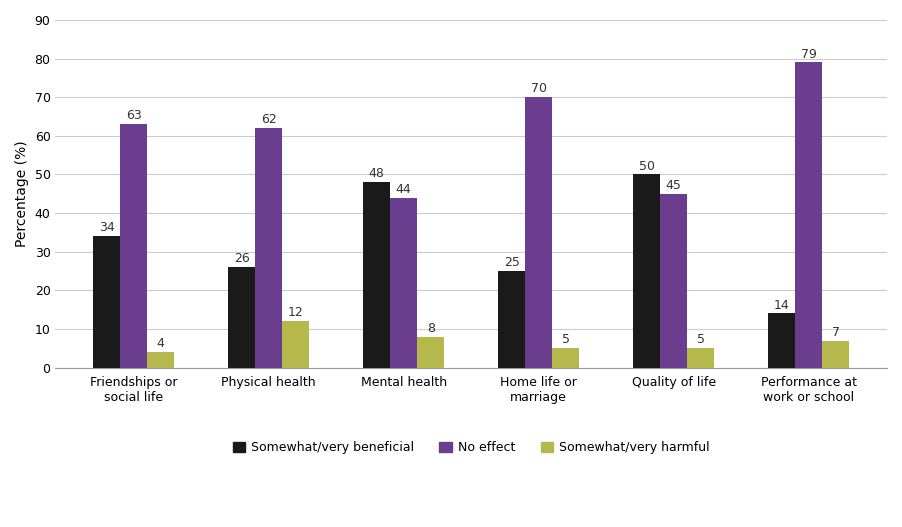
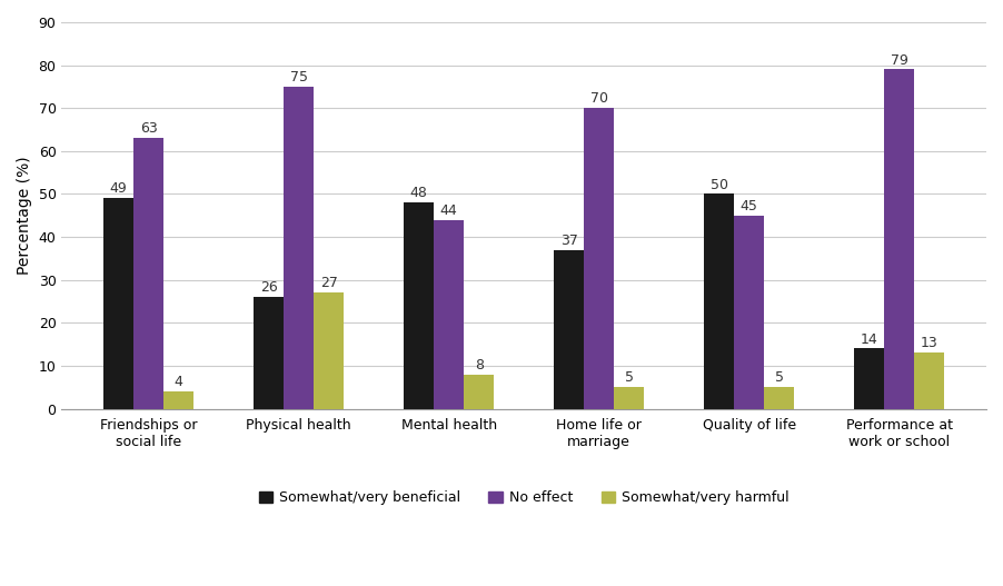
Somewhat/very beneficial/Friendships or social life: 34 -> 49
No effect/Physical health: 62 -> 75
Somewhat/very harmful/Physical health: 12 -> 27
Somewhat/very beneficial/Home life or marriage: 25 -> 37
Somewhat/very harmful/Performance at work or school: 7 -> 13
